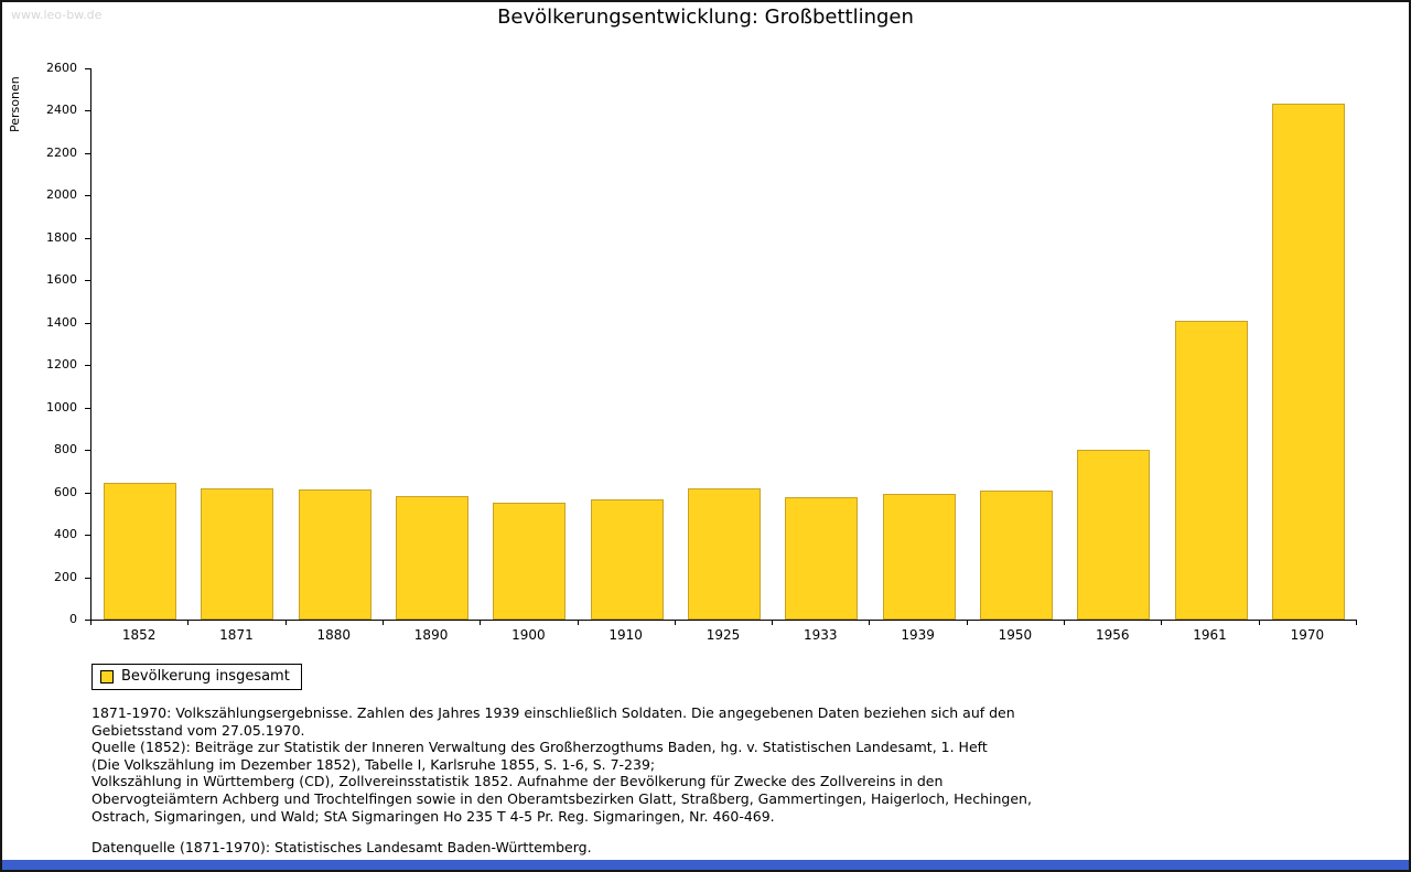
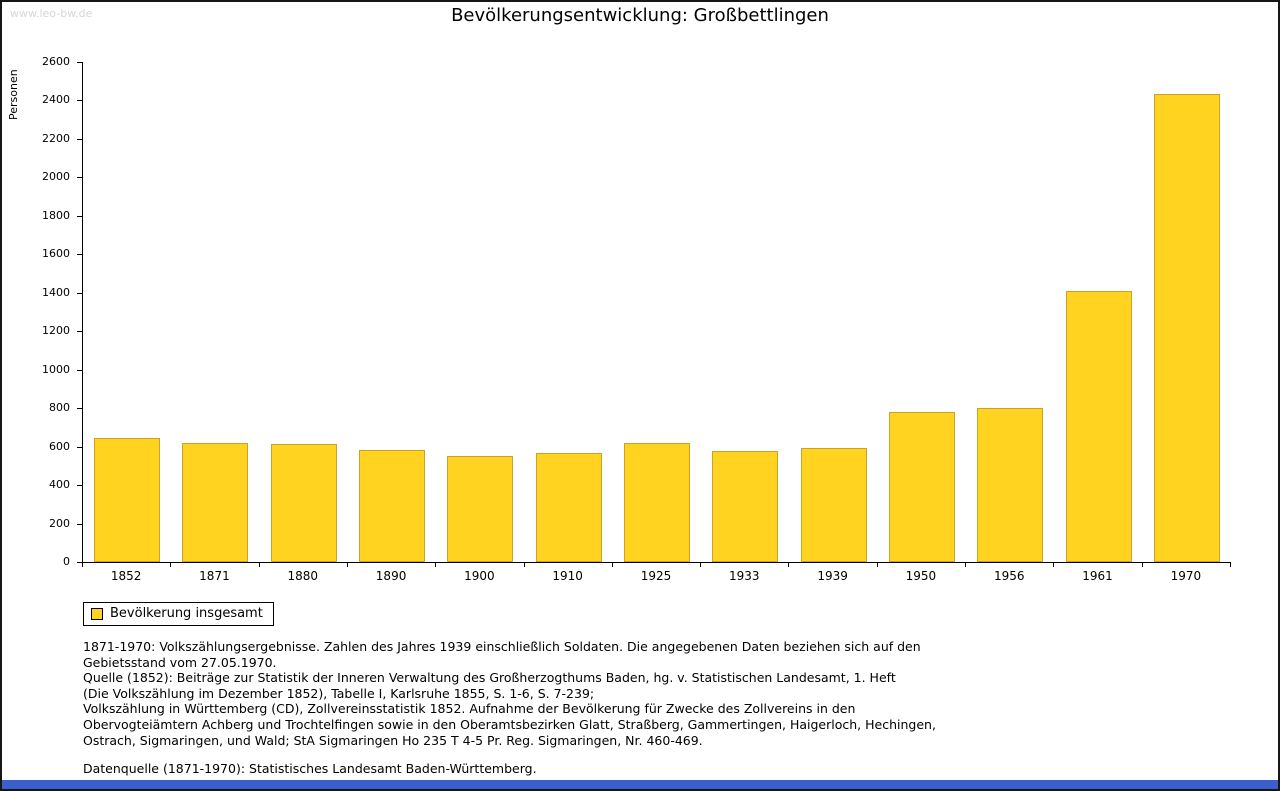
1950: 610 -> 780
